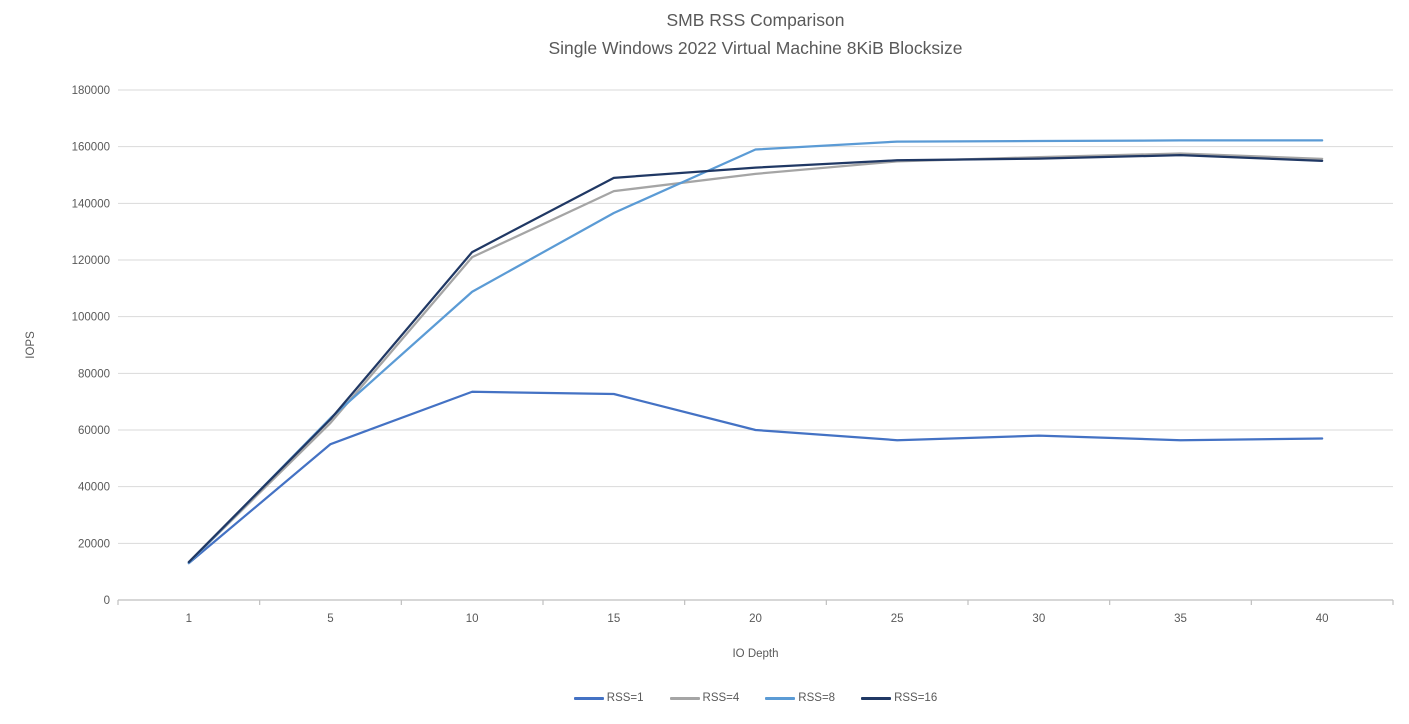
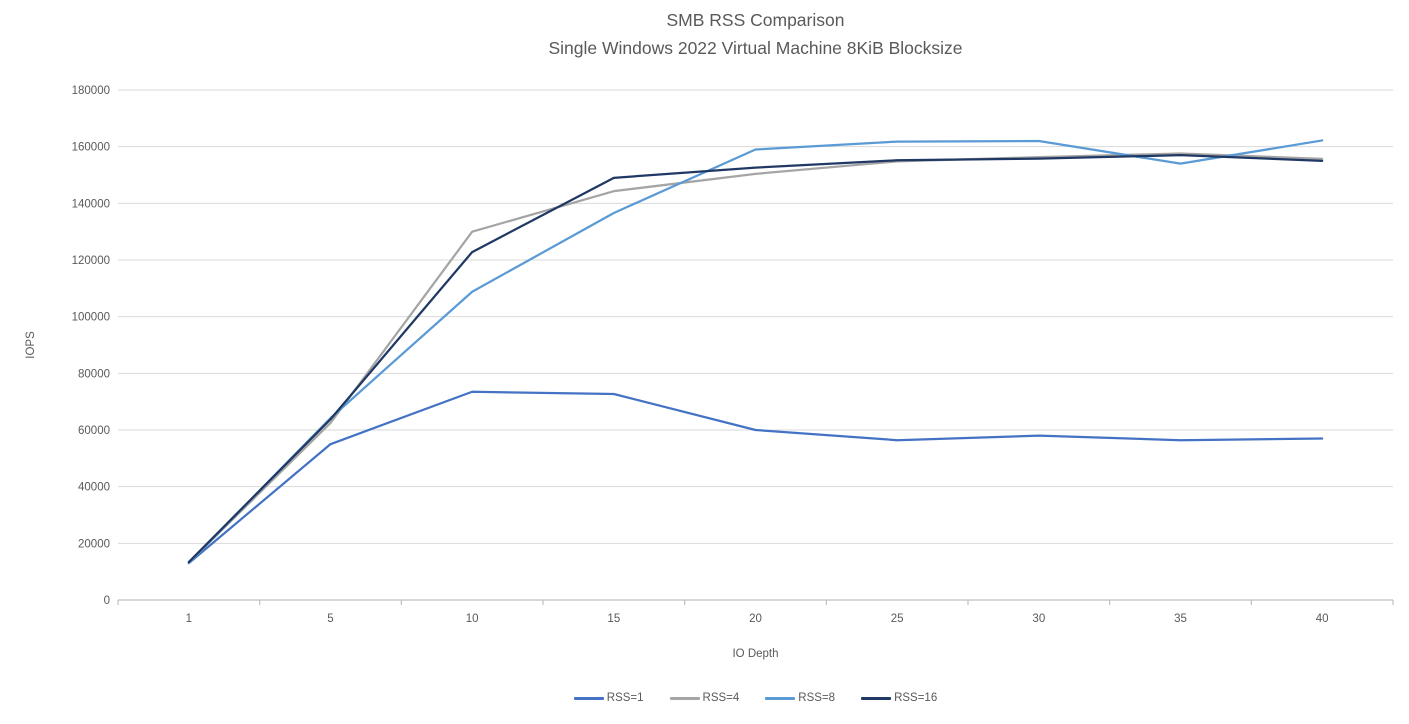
RSS=4/10: 121000 -> 130000
RSS=8/35: 162000 -> 154000
